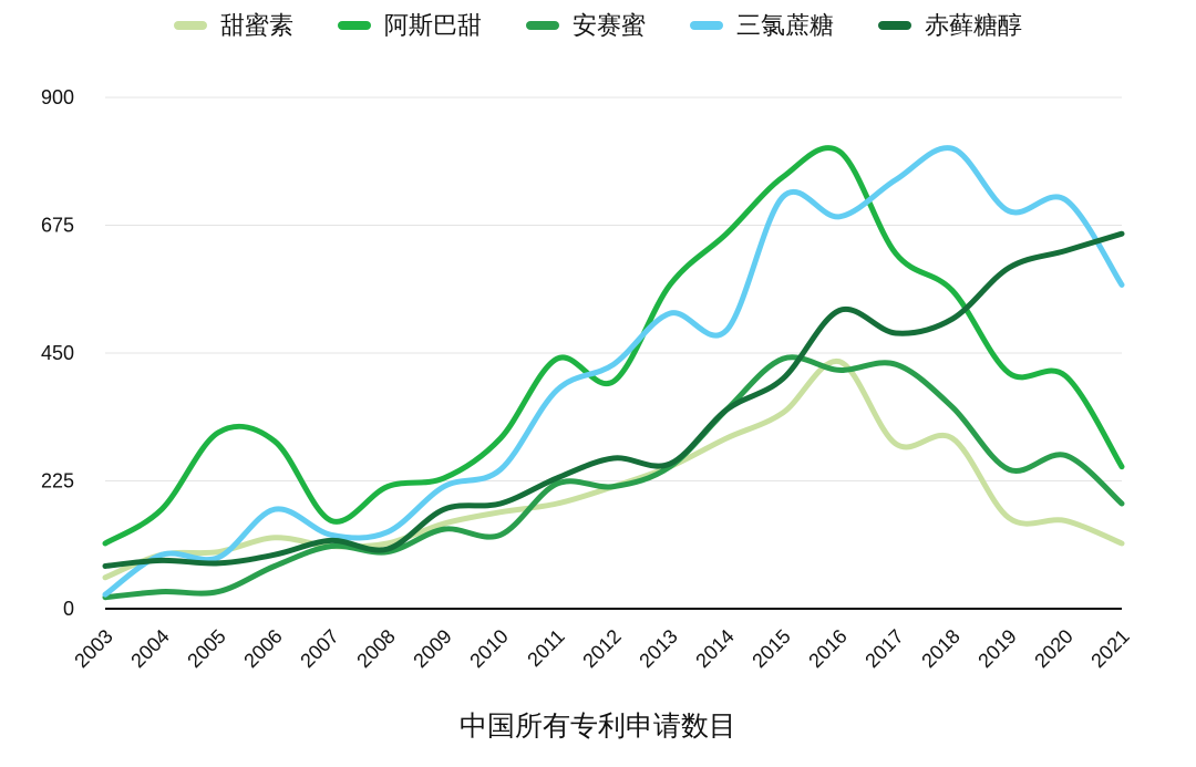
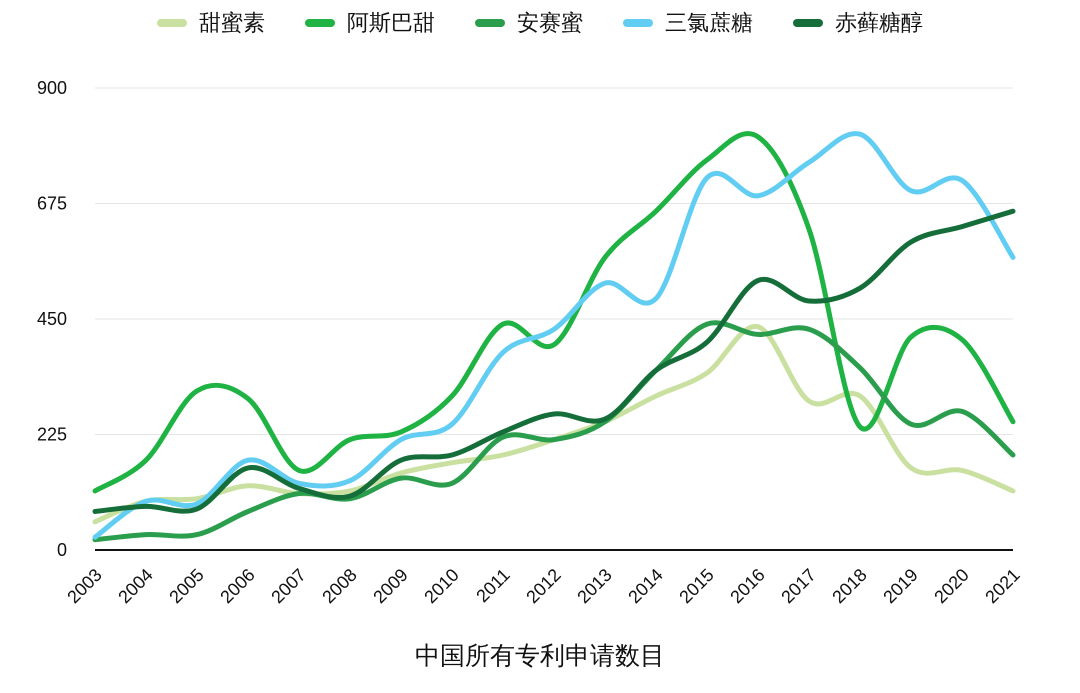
赤藓糖醇/2006: 100 -> 160
阿斯巴甜/2018: 560 -> 240
